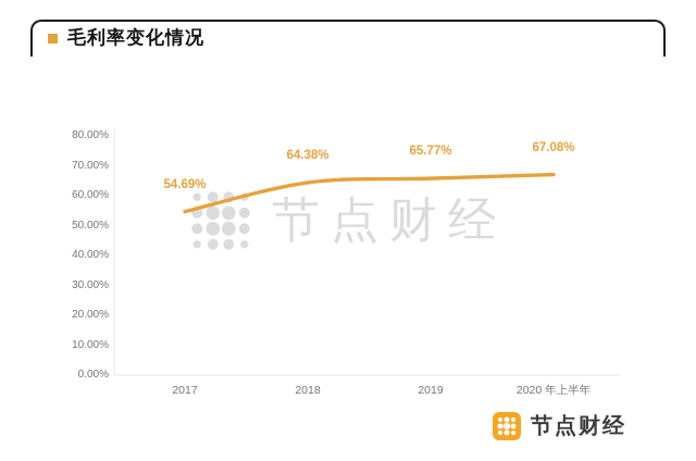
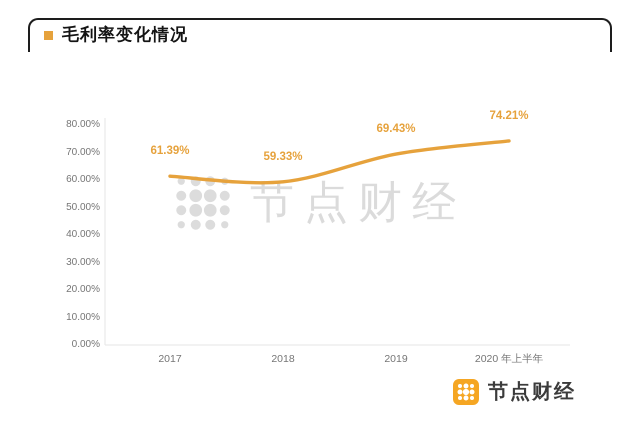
2017: 54.69% -> 61.39%
2018: 64.38% -> 59.33%
2019: 65.77% -> 69.43%
2020 年上半年: 67.08% -> 74.21%
